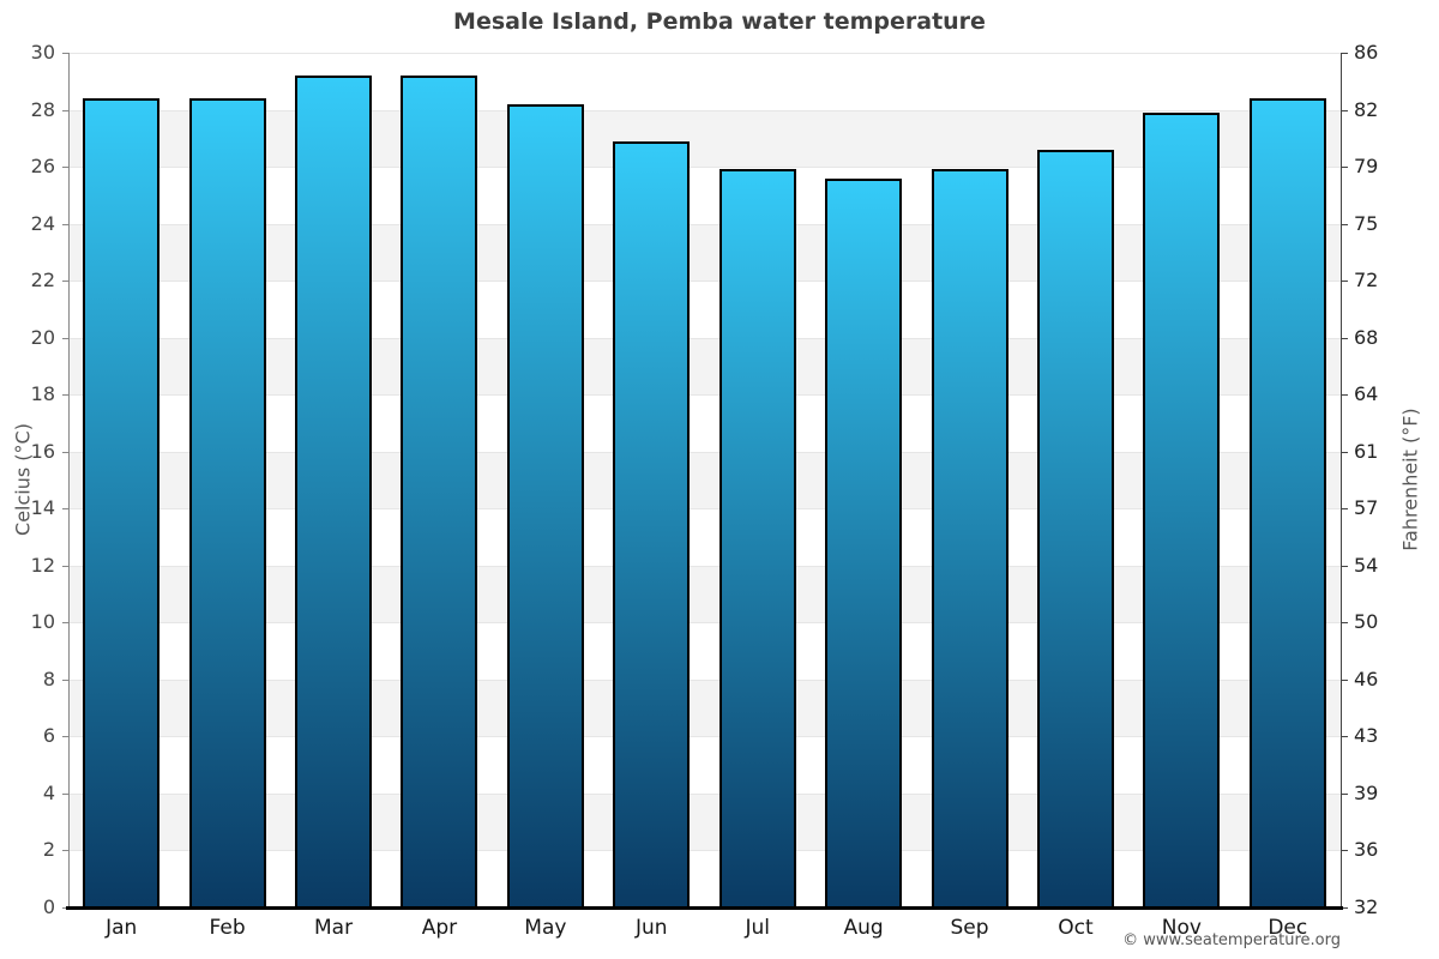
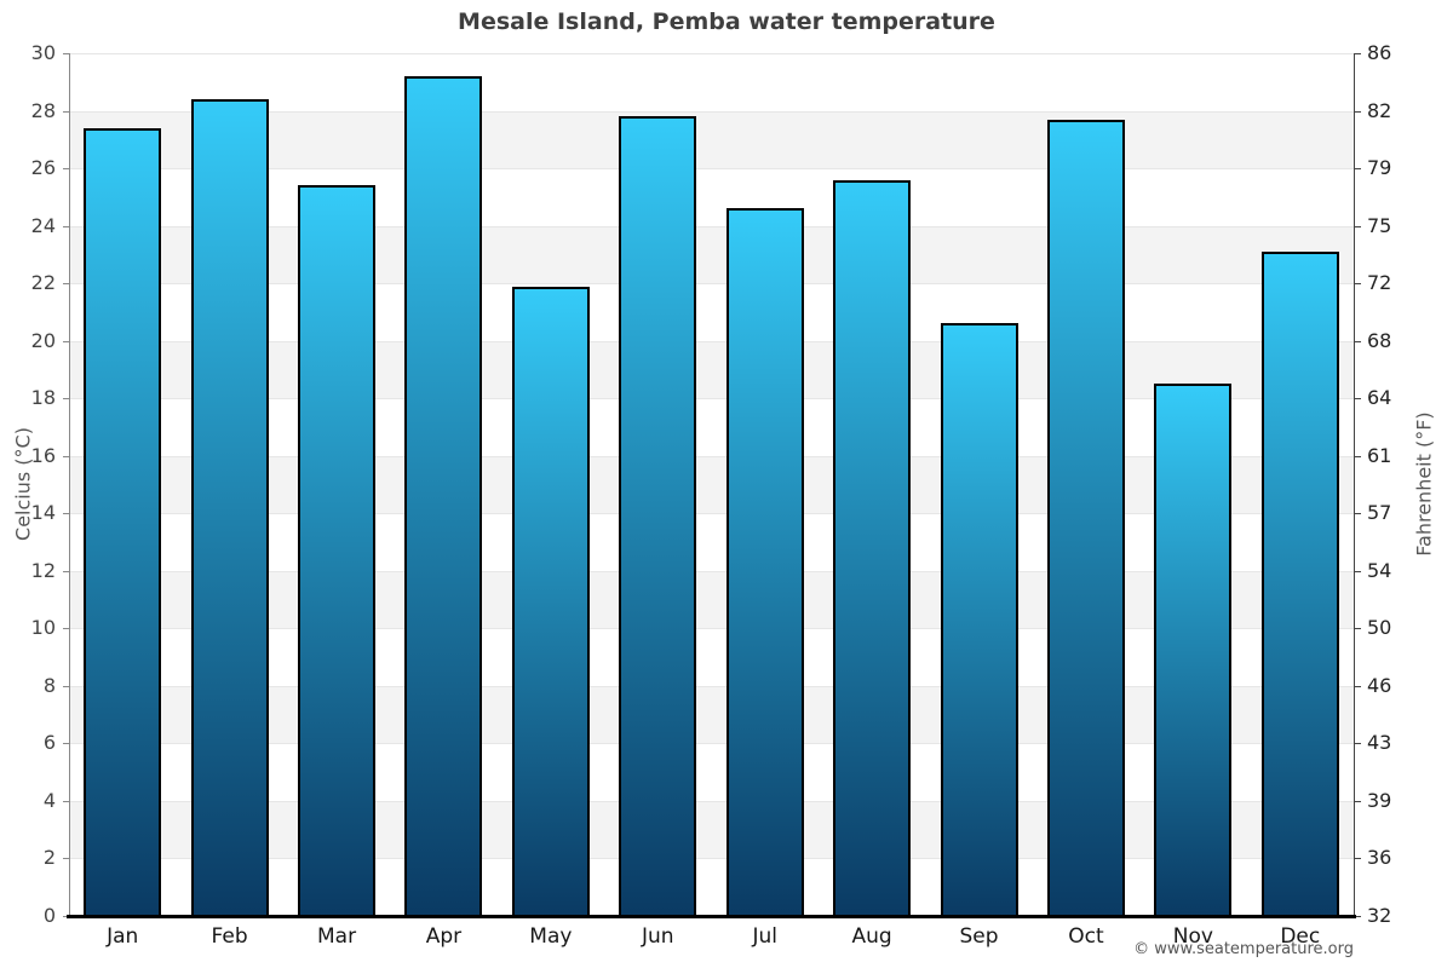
Jan: 28.4 -> 27.4
Mar: 29.2 -> 25.4
May: 28.2 -> 21.9
Jun: 26.9 -> 27.8
Jul: 25.9 -> 24.6
Sep: 25.9 -> 20.6
Oct: 26.6 -> 27.7
Nov: 27.9 -> 18.5
Dec: 28.4 -> 23.1
